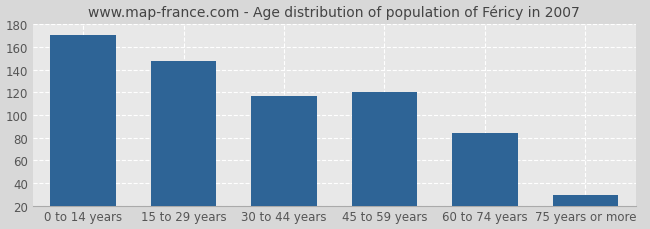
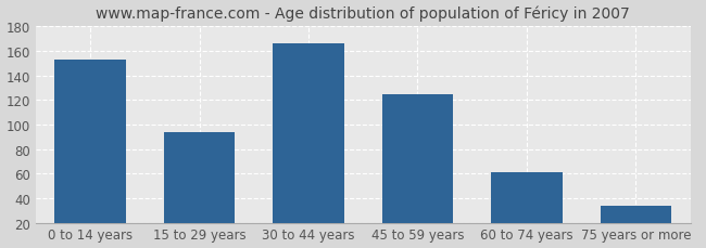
0 to 14 years: 171 -> 153
15 to 29 years: 148 -> 94
30 to 44 years: 117 -> 166
45 to 59 years: 120 -> 125
60 to 74 years: 84 -> 61
75 years or more: 29 -> 34
